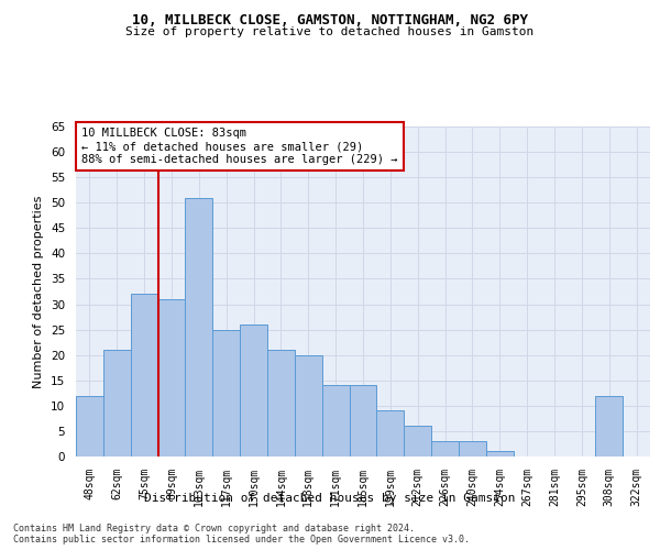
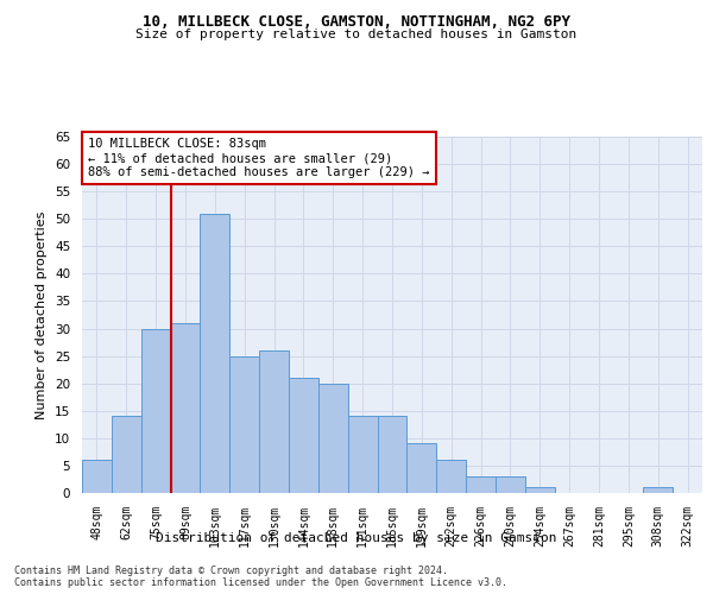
48sqm: 12 -> 6
62sqm: 21 -> 14
75sqm: 32 -> 30
308sqm: 12 -> 1
